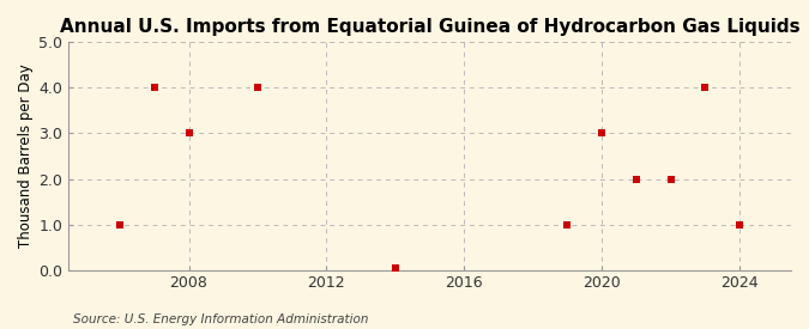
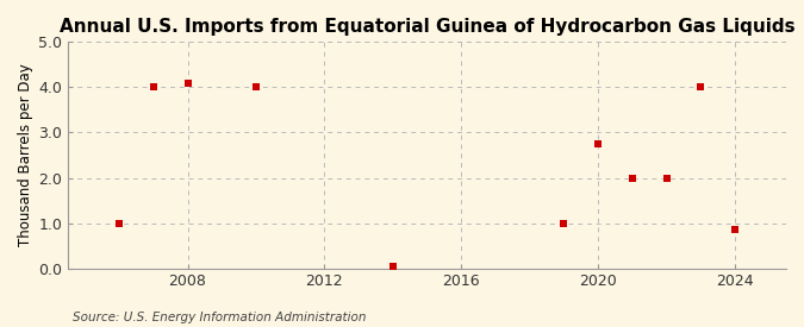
2008: 3.00 -> 4.10
2020: 3.00 -> 2.75
2024: 1.00 -> 0.85
